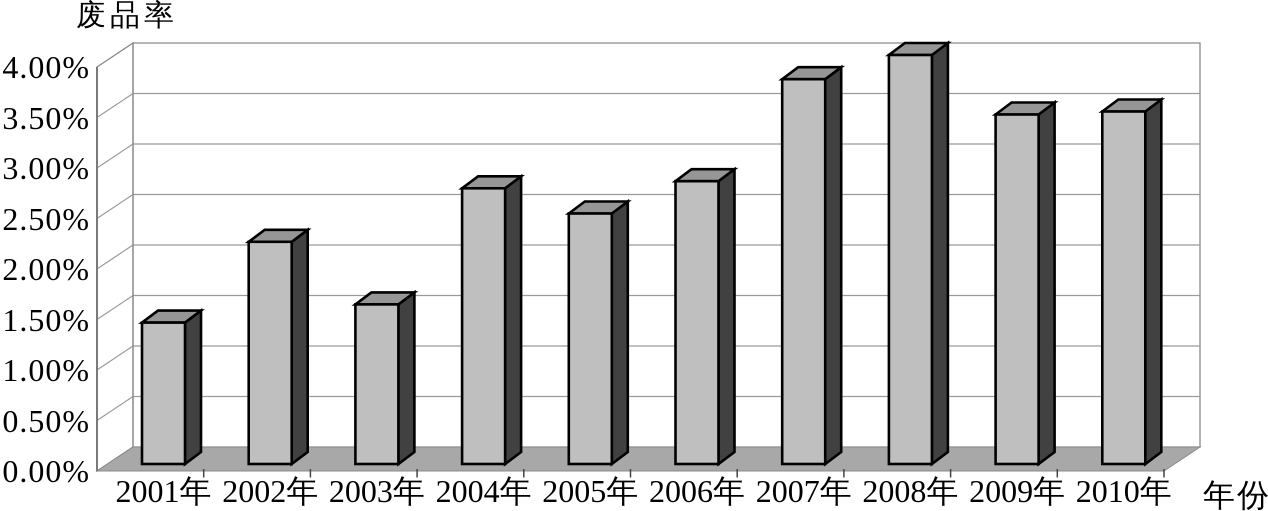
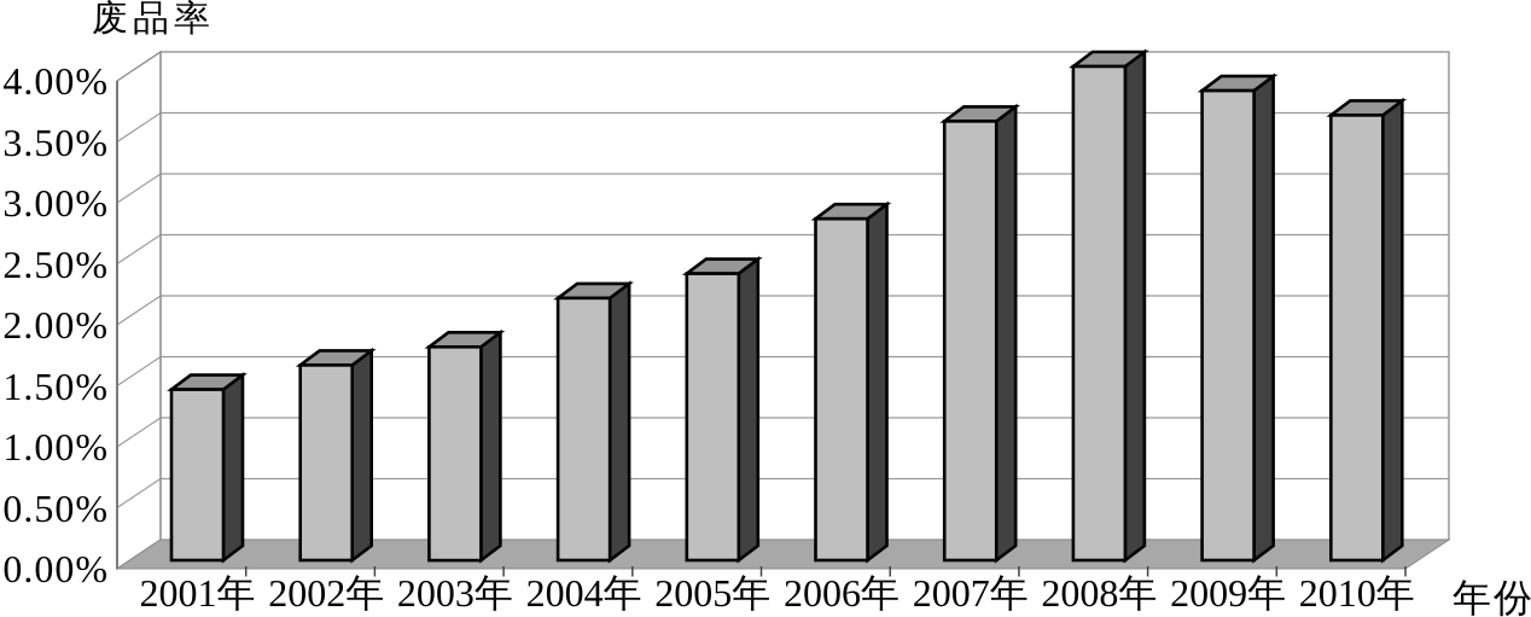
2002年: 2.20% -> 1.60%
2003年: 1.58% -> 1.75%
2004年: 2.73% -> 2.15%
2005年: 2.48% -> 2.35%
2007年: 3.81% -> 3.60%
2009年: 3.46% -> 3.85%
2010年: 3.49% -> 3.65%
